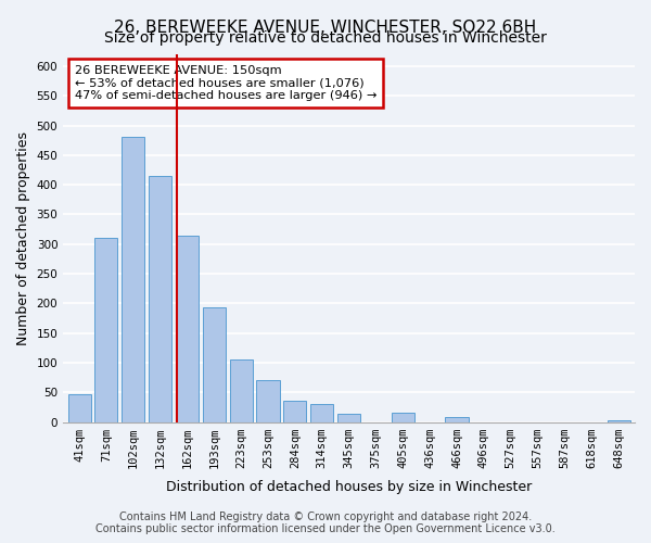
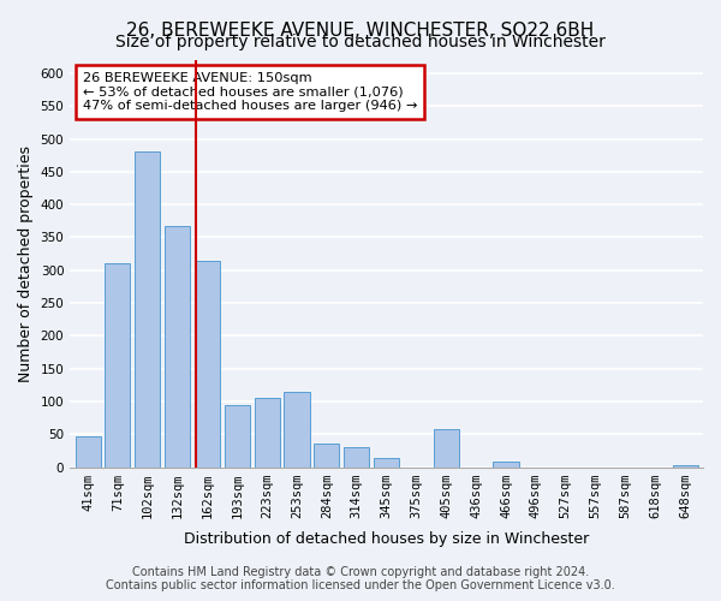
132sqm: 415 -> 368
193sqm: 193 -> 94
253sqm: 70 -> 114
405sqm: 15 -> 58
